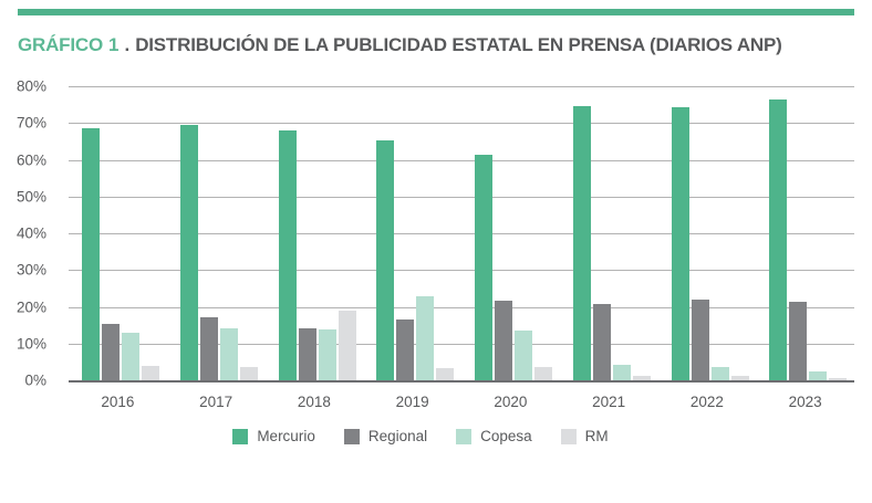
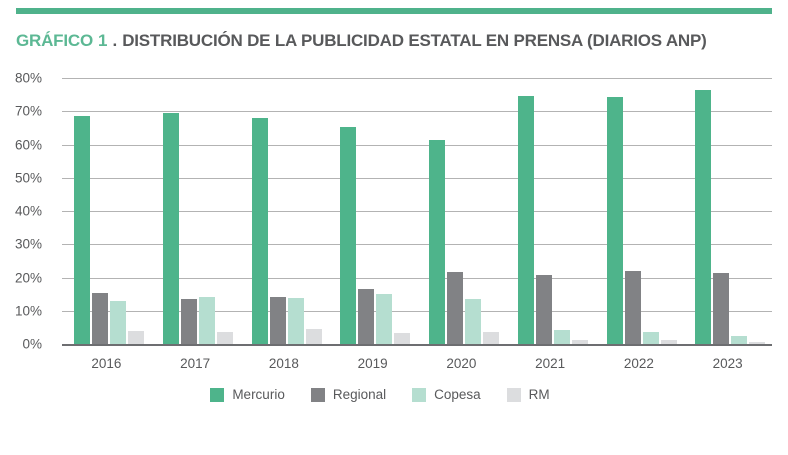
Regional/2017: 17% -> 14%
RM/2018: 19% -> 4%
Copesa/2019: 23% -> 15%
